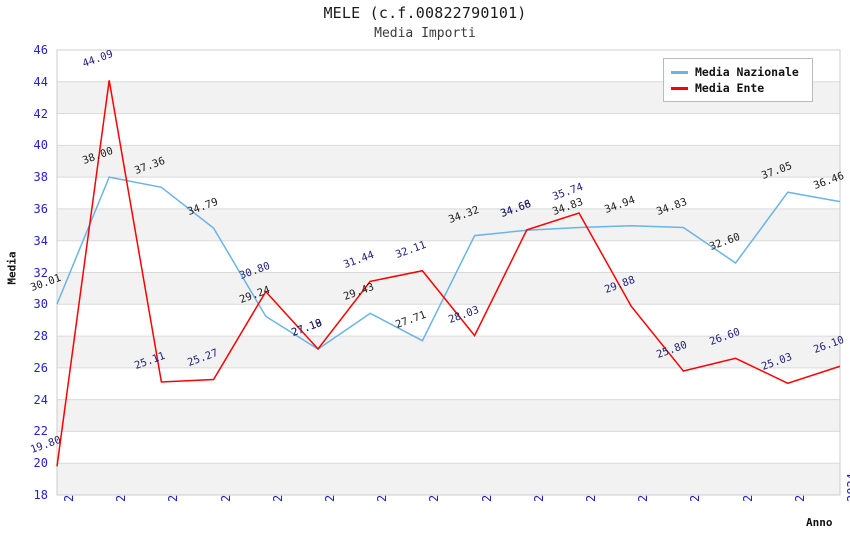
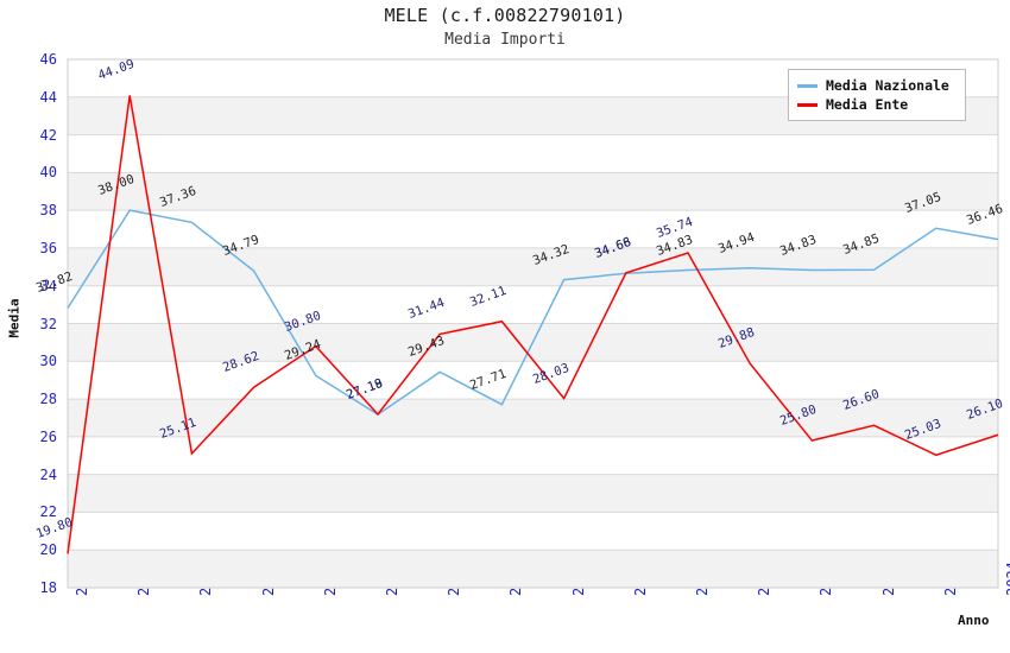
Media Nazionale/2006: 30.01 -> 32.82
Media Ente/2012: 25.27 -> 28.62
Media Nazionale/2022: 32.60 -> 34.85
